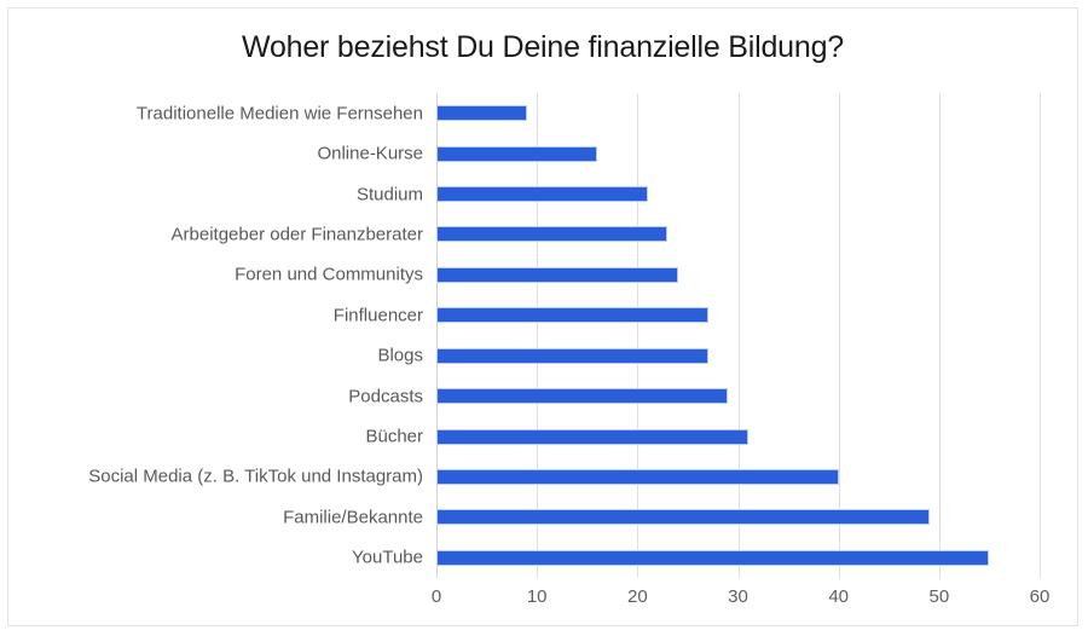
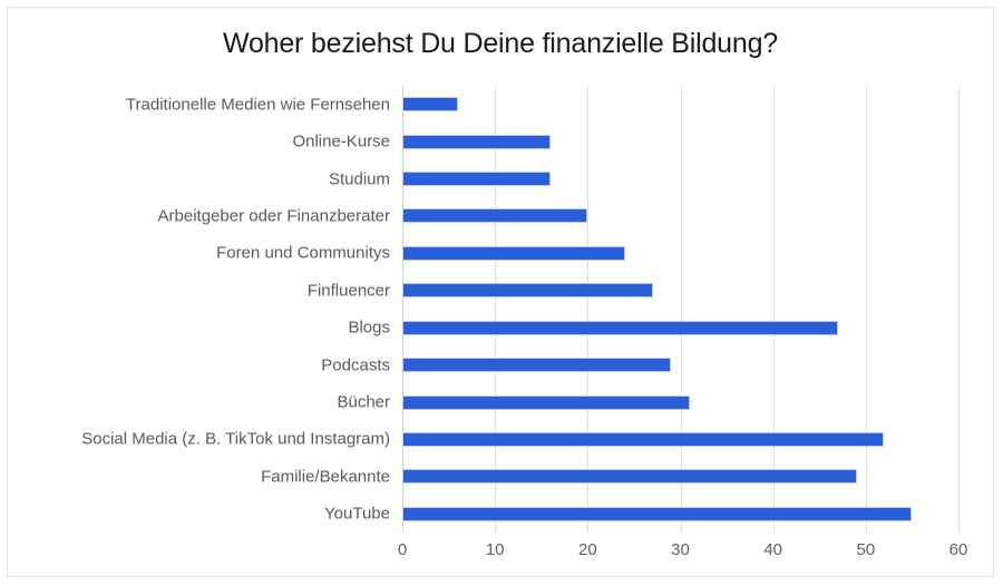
Traditionelle Medien wie Fernsehen: 9 -> 6
Studium: 21 -> 16
Arbeitgeber oder Finanzberater: 23 -> 20
Blogs: 27 -> 47
Social Media (z. B. TikTok und Instagram): 40 -> 52
